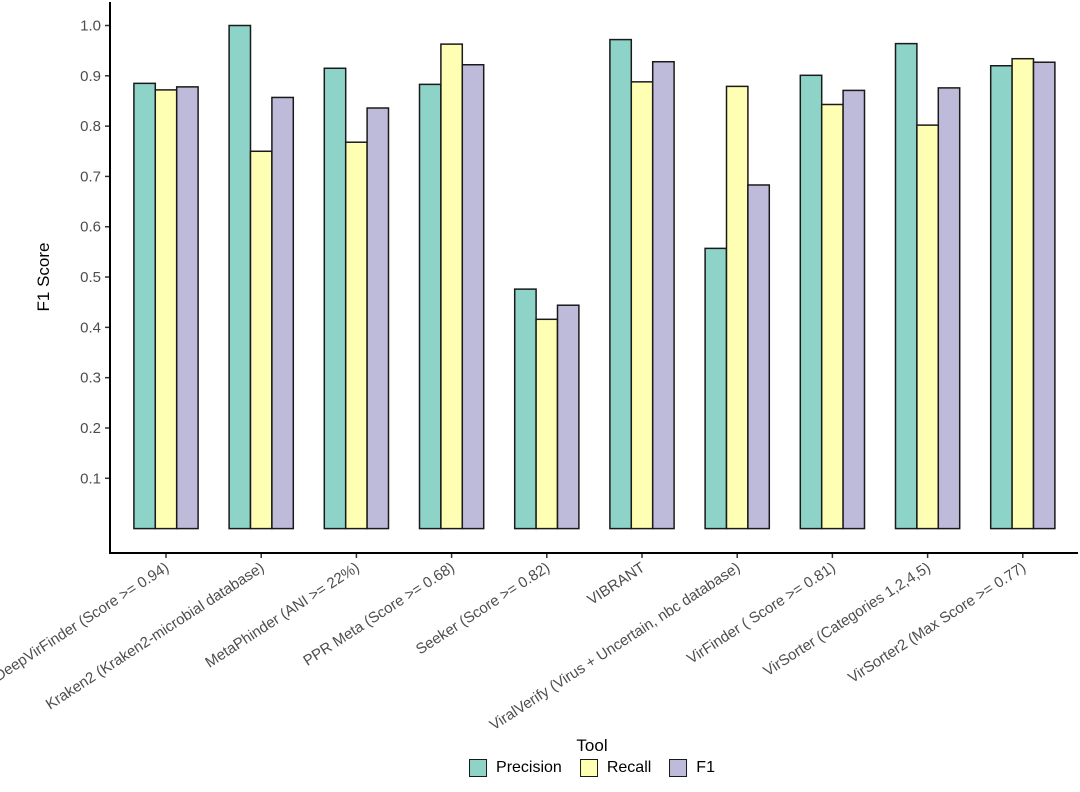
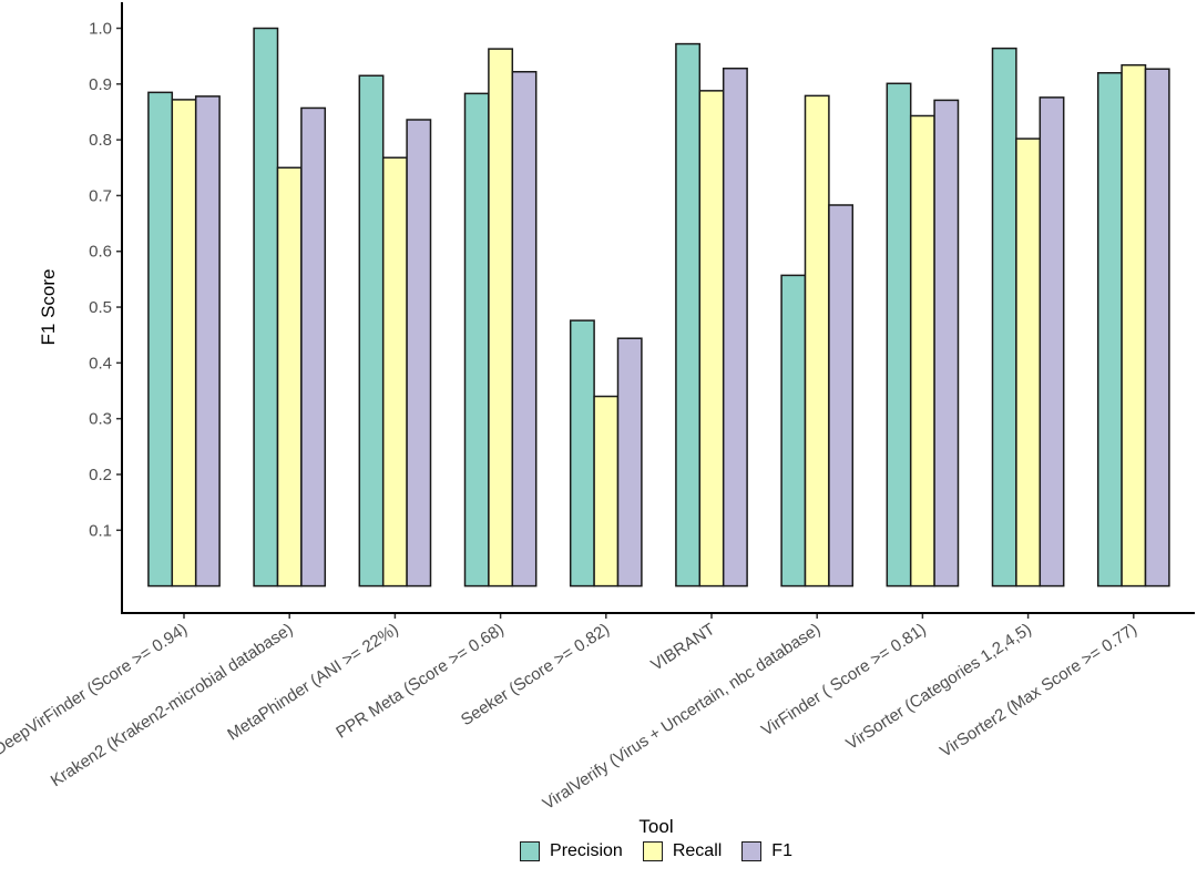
Recall/Seeker (Score >= 0.82): 0.42 -> 0.34
